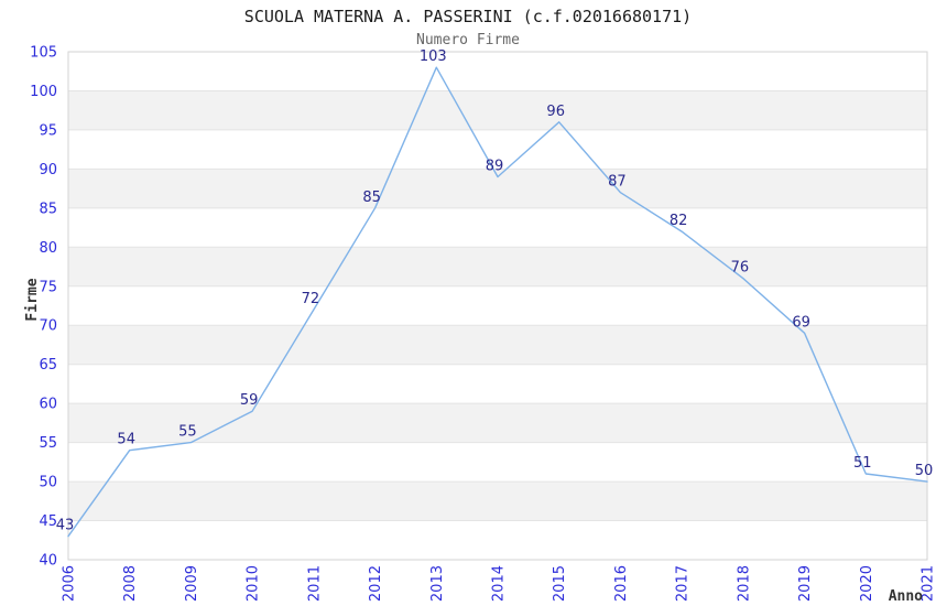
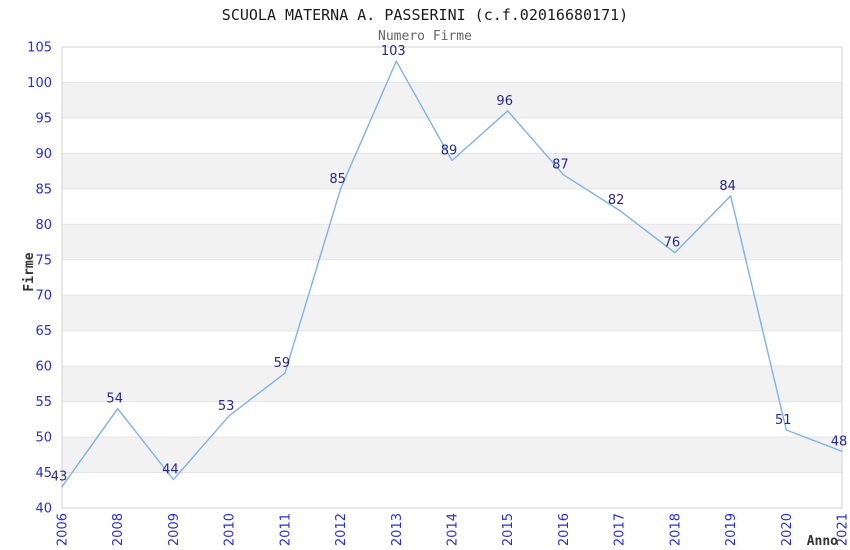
2009: 55 -> 44
2010: 59 -> 53
2011: 72 -> 59
2019: 69 -> 84
2021: 50 -> 48
